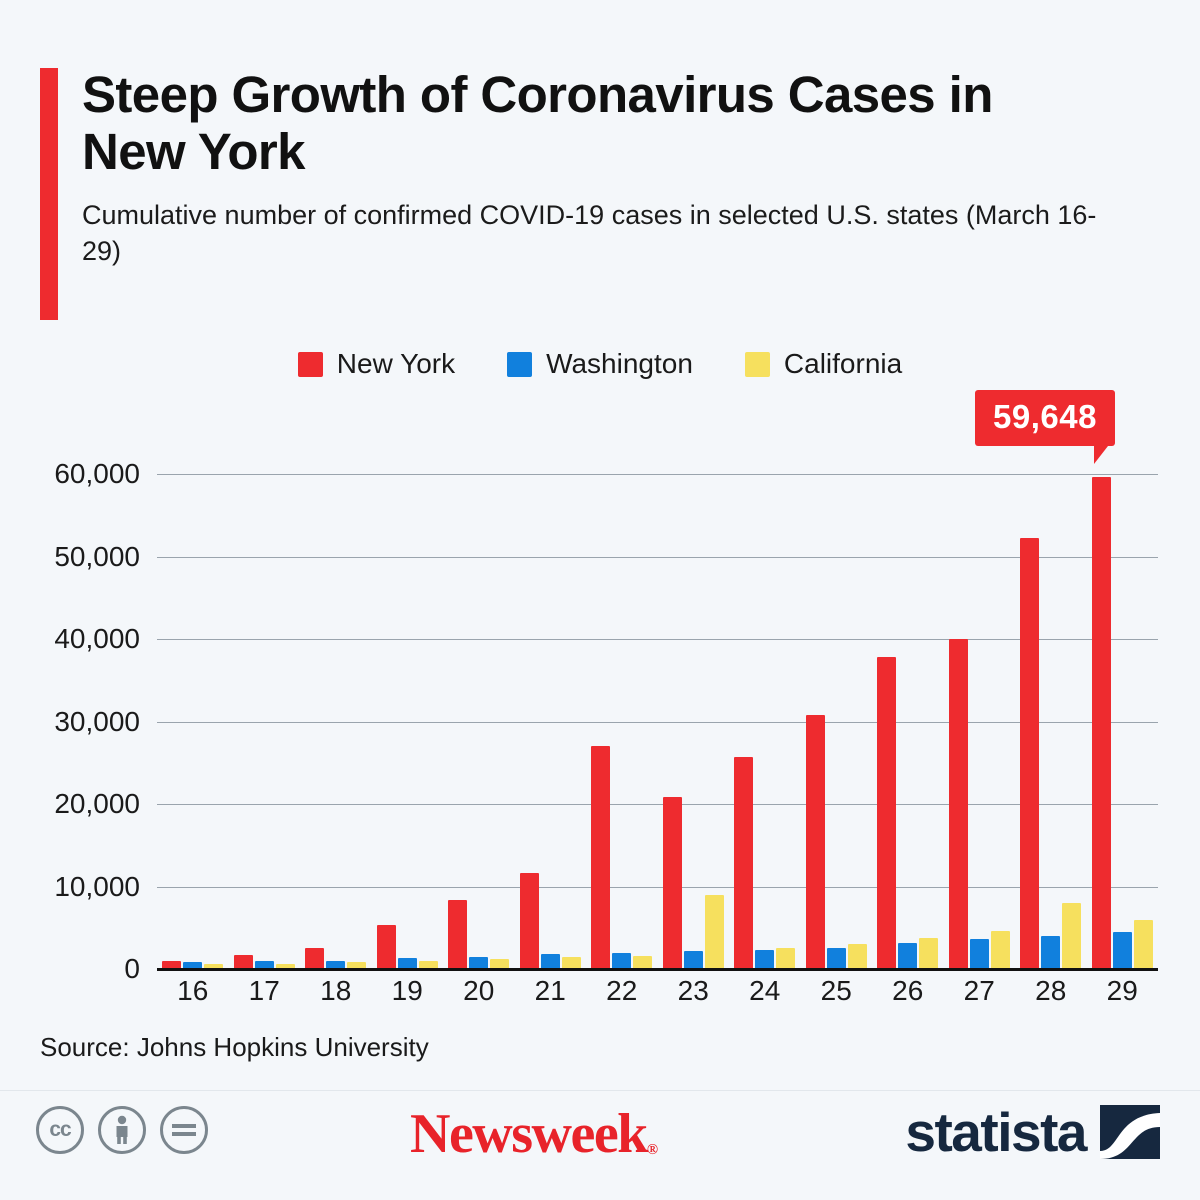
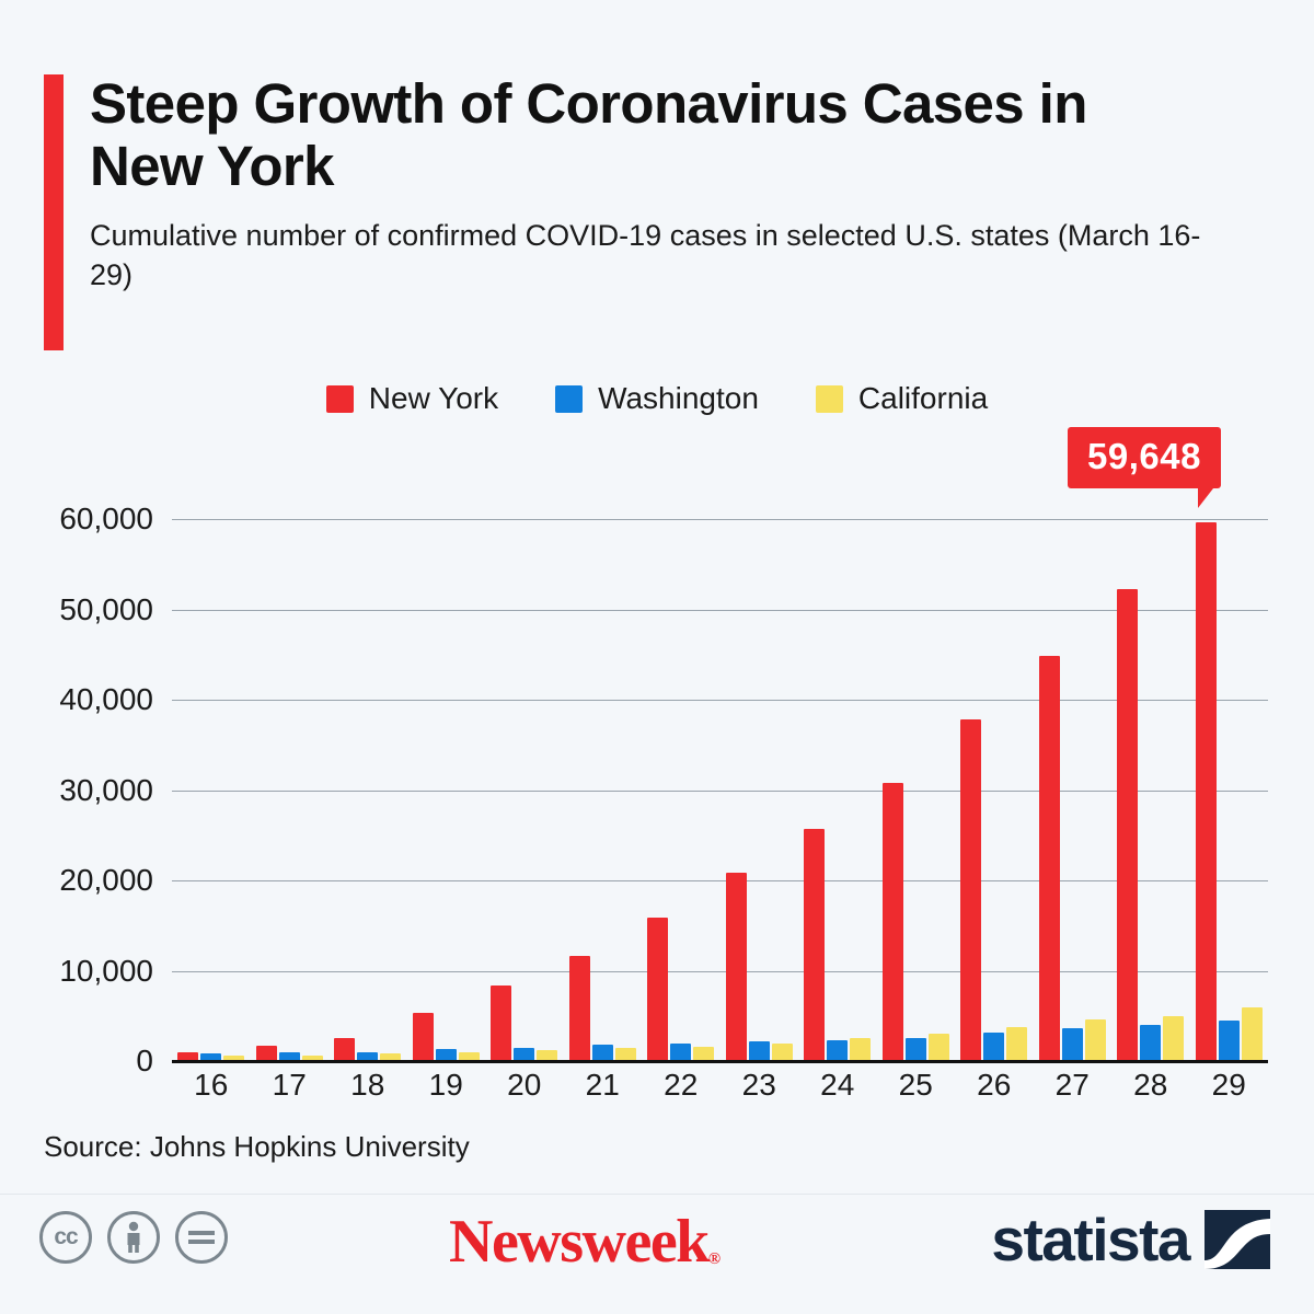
New York/22: 27000 -> 16000
California/23: 9000 -> 2000
New York/27: 40000 -> 45000
California/28: 8000 -> 5000
